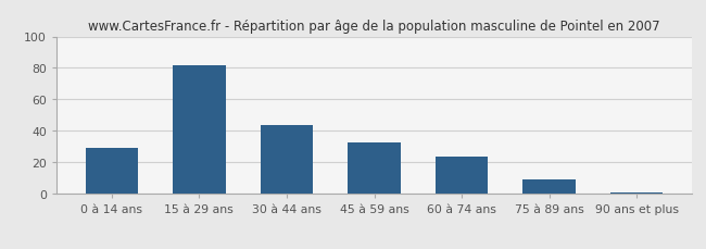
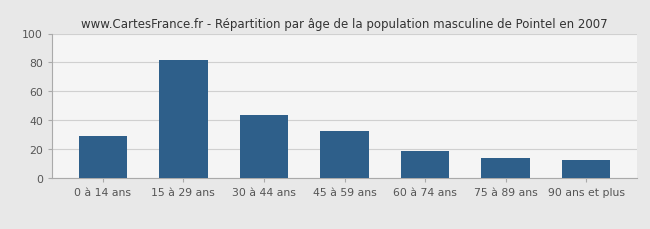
60 à 74 ans: 24 -> 19
75 à 89 ans: 9 -> 14
90 ans et plus: 1 -> 13
